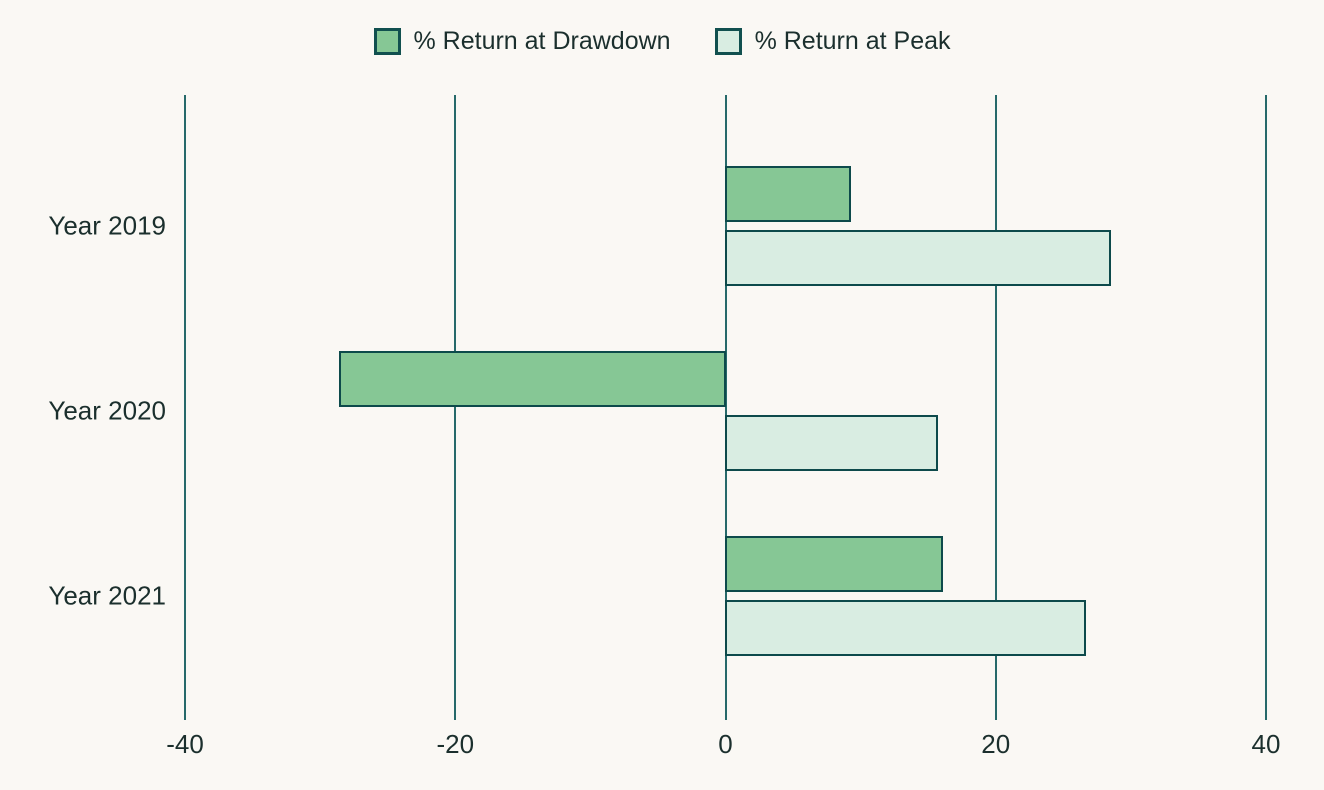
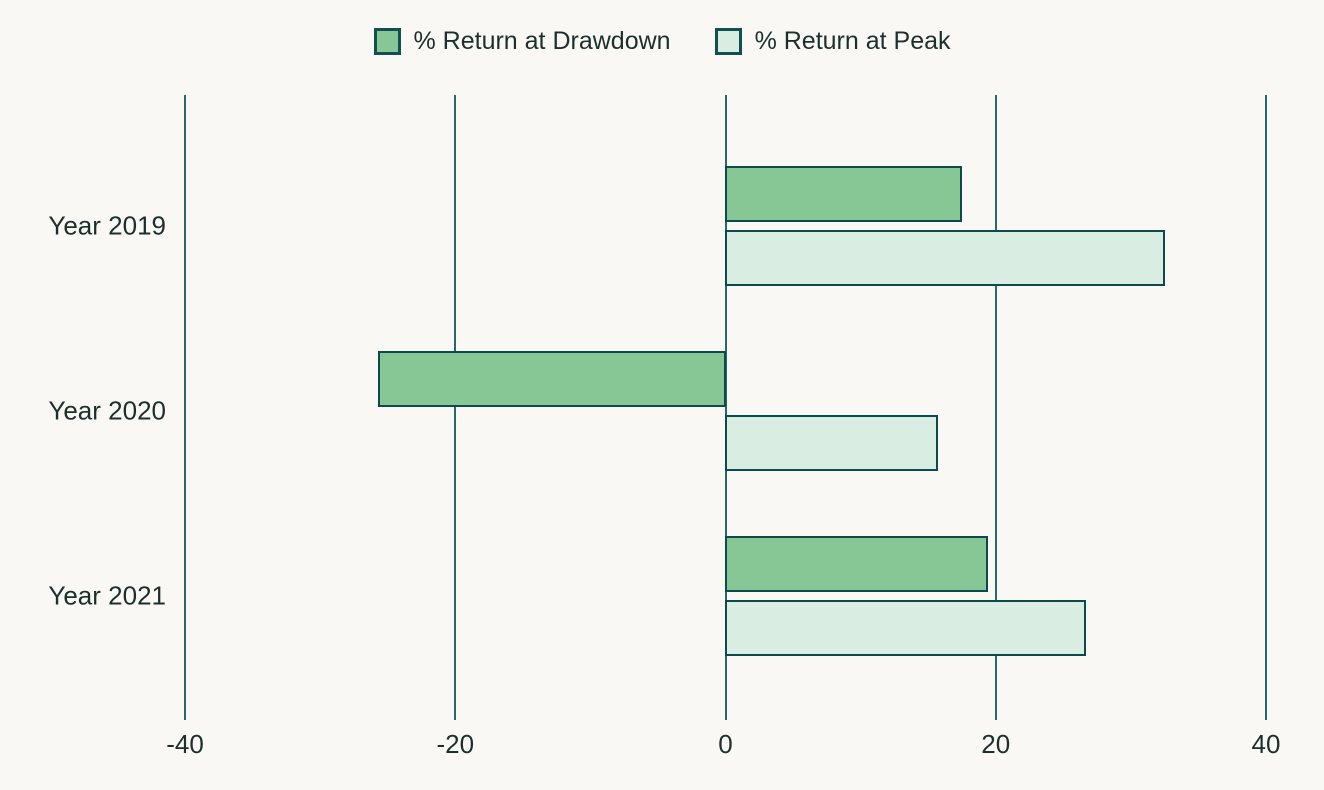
% Return at Drawdown/Year 2019: 9.3 -> 17.5
% Return at Peak/Year 2019: 28.5 -> 32.5
% Return at Drawdown/Year 2020: -28.6 -> -25.7
% Return at Drawdown/Year 2021: 16.1 -> 19.4
